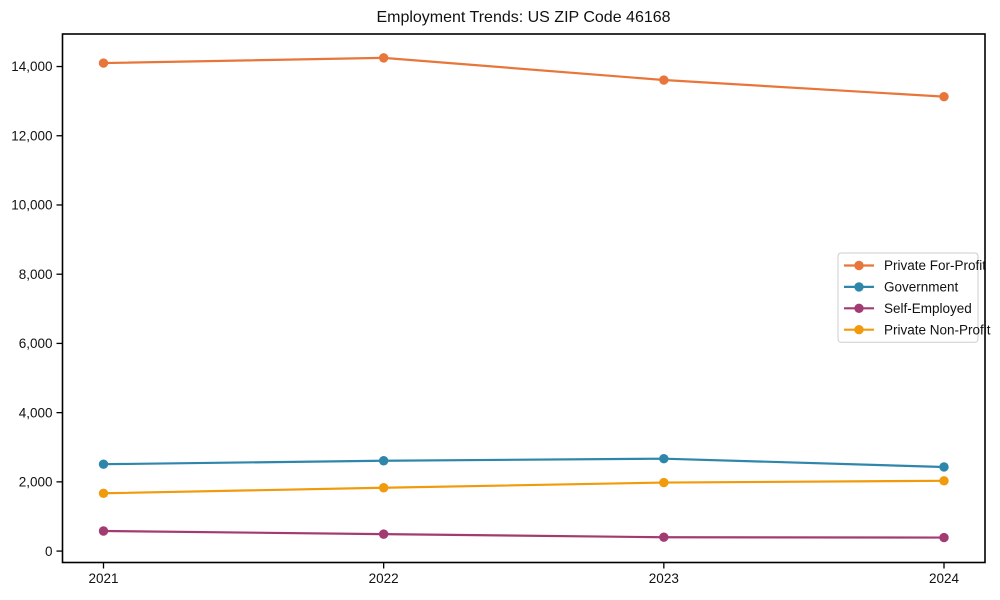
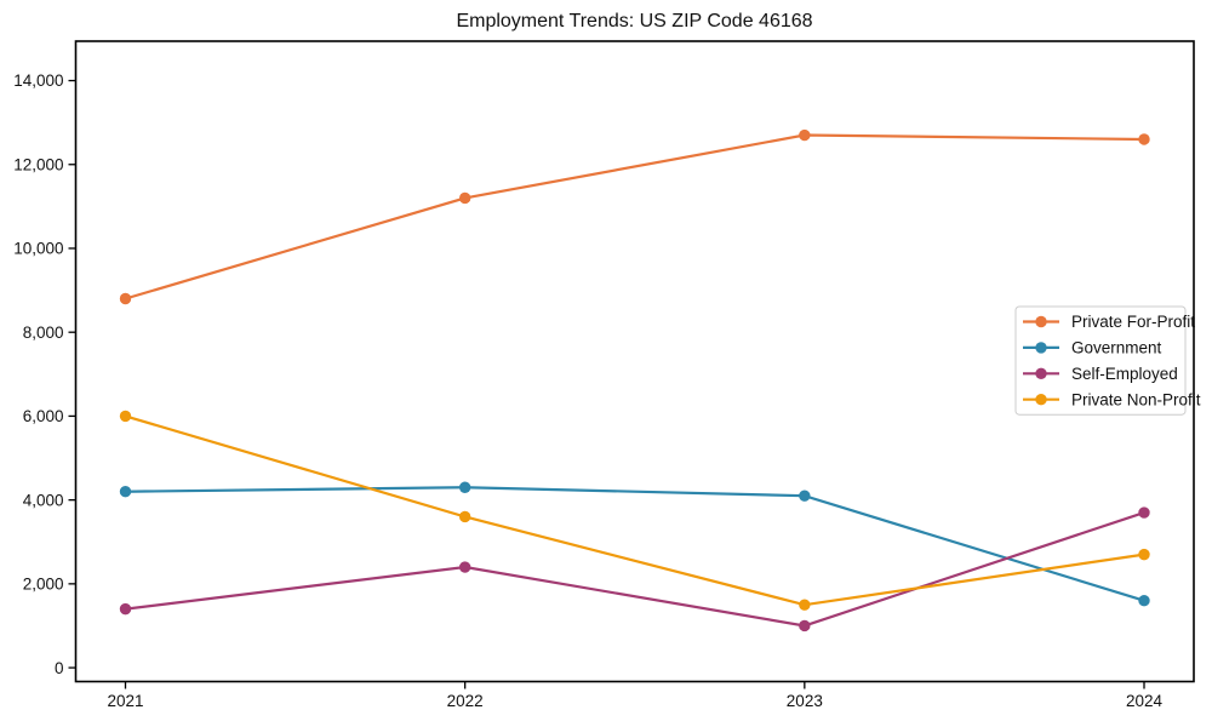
Private For-Profit/2021: 14100 -> 8800
Government/2021: 2500 -> 4200
Self-Employed/2021: 600 -> 1400
Private Non-Profit/2021: 1700 -> 6000
Private For-Profit/2022: 14200 -> 11200
Government/2022: 2600 -> 4300
Self-Employed/2022: 500 -> 2400
Private Non-Profit/2022: 1800 -> 3600
Private For-Profit/2023: 13600 -> 12700
Government/2023: 2700 -> 4100
Self-Employed/2023: 400 -> 1000
Private Non-Profit/2023: 2000 -> 1500
Private For-Profit/2024: 13100 -> 12600
Government/2024: 2400 -> 1600
Self-Employed/2024: 400 -> 3700
Private Non-Profit/2024: 2000 -> 2700
